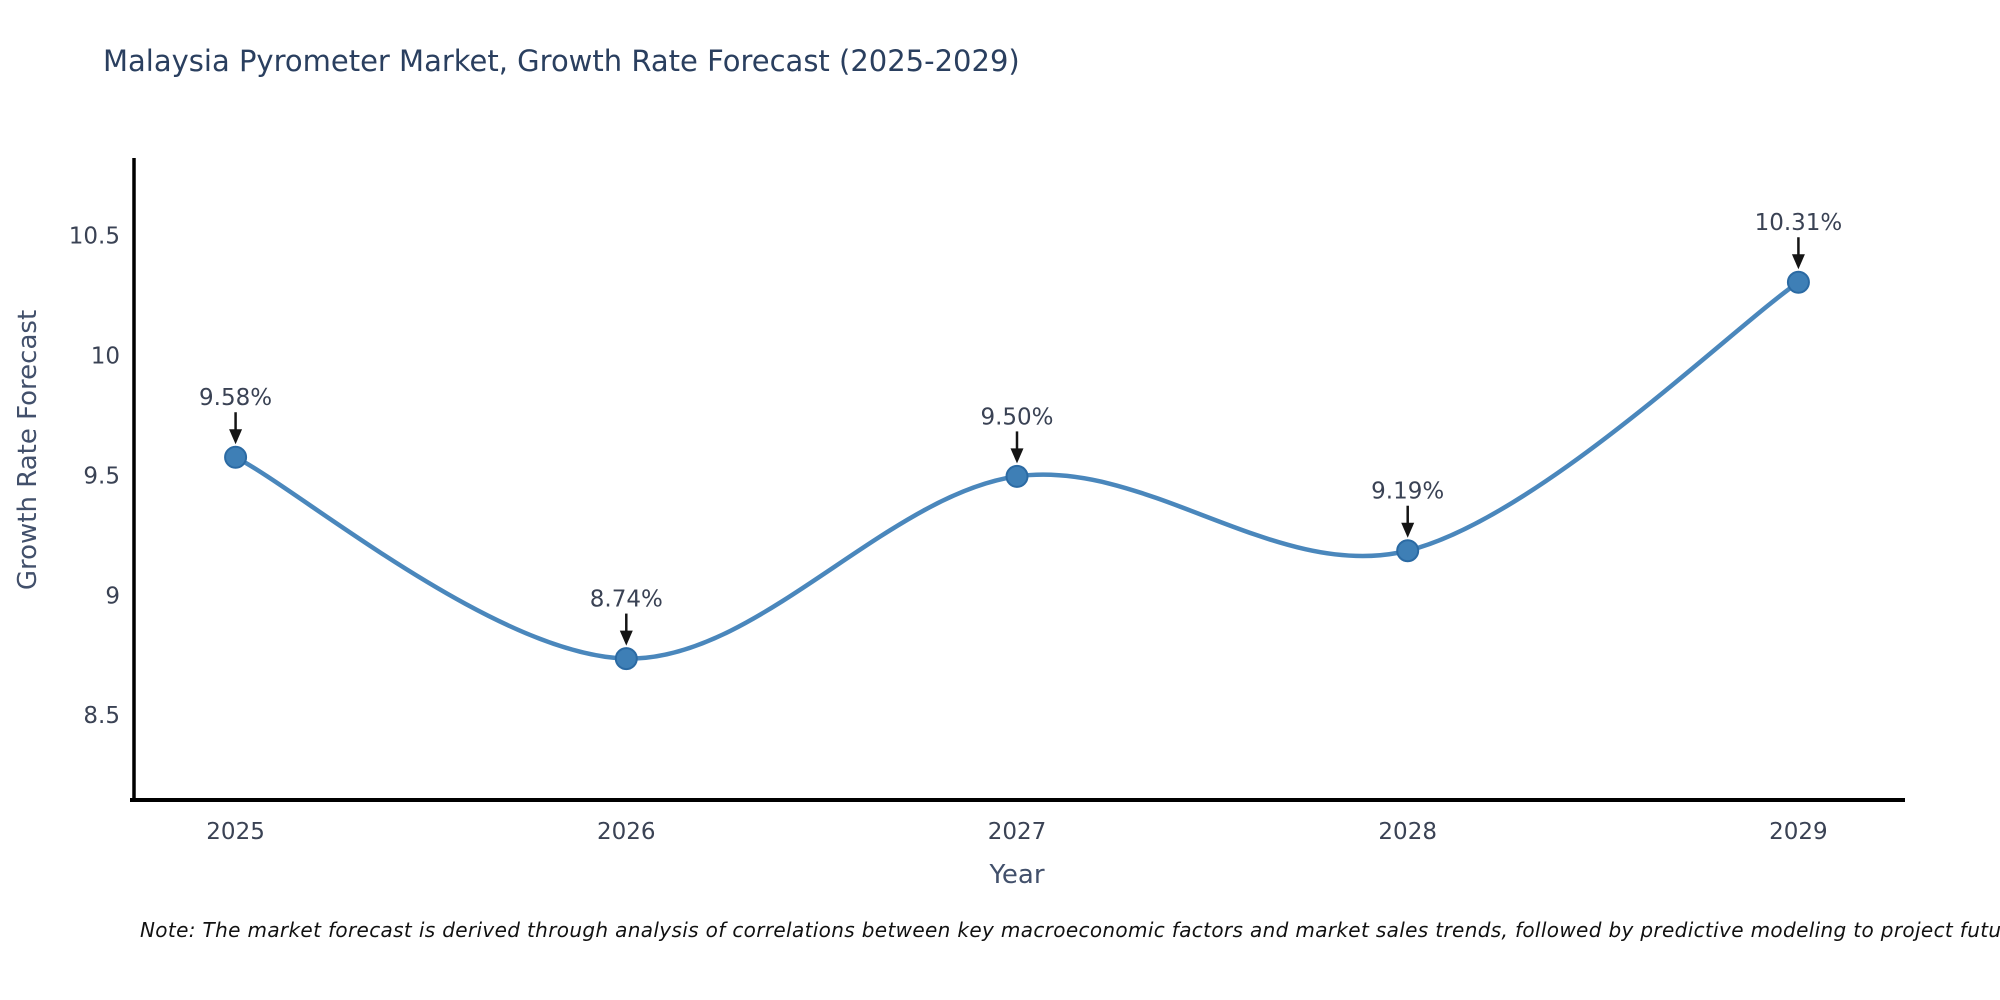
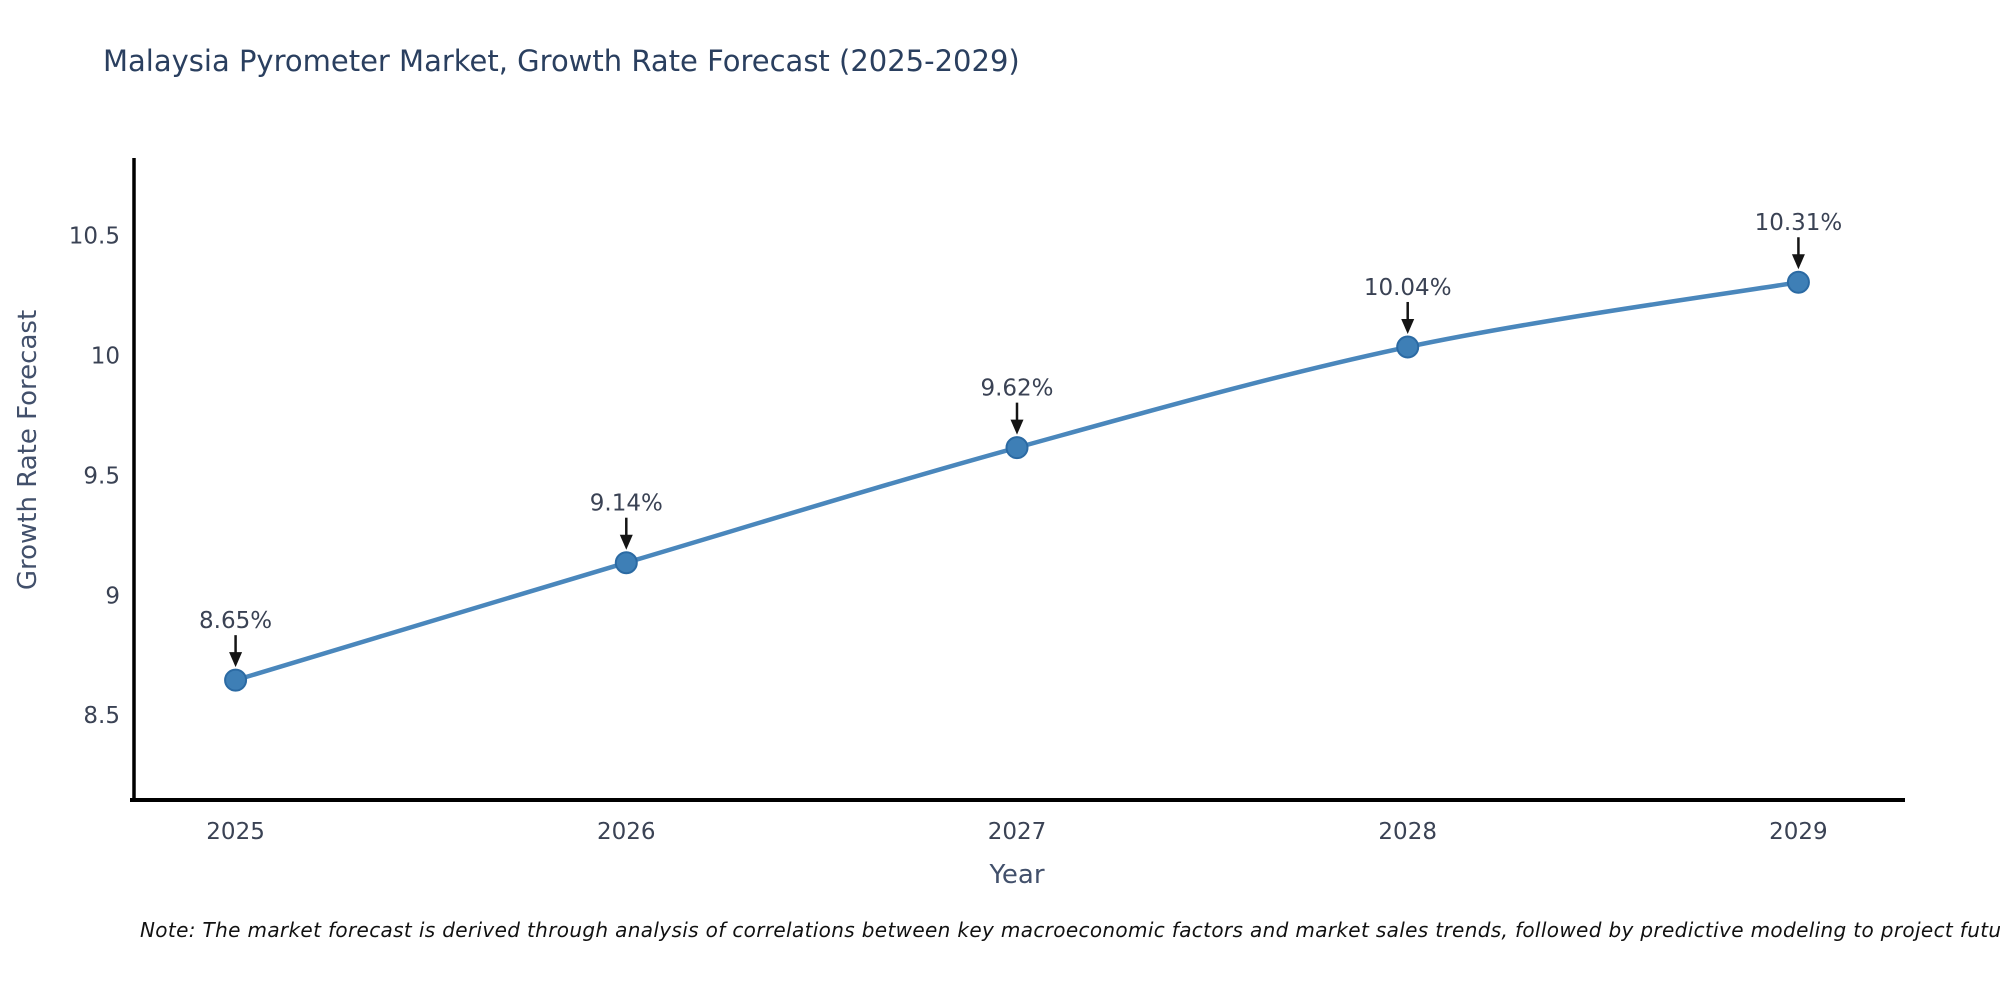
2025: 9.58% -> 8.65%
2026: 8.74% -> 9.14%
2027: 9.50% -> 9.62%
2028: 9.19% -> 10.04%
